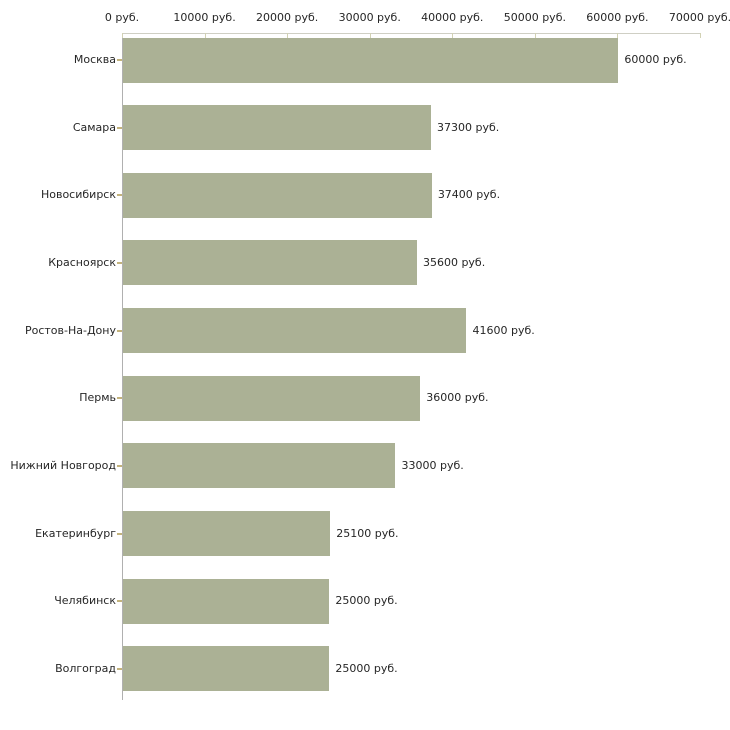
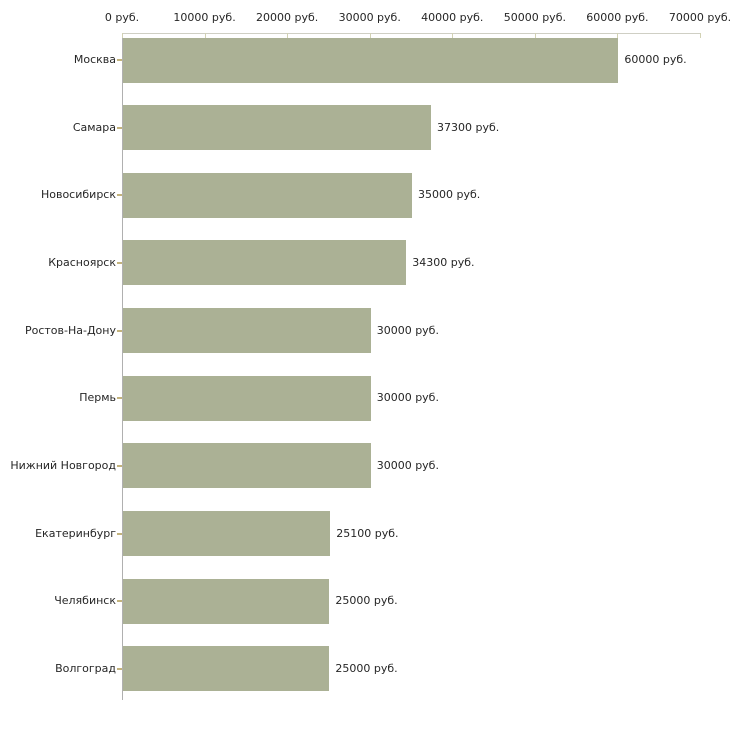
Новосибирск: 37400 -> 35000
Красноярск: 35600 -> 34300
Ростов-На-Дону: 41600 -> 30000
Пермь: 36000 -> 30000
Нижний Новгород: 33000 -> 30000
